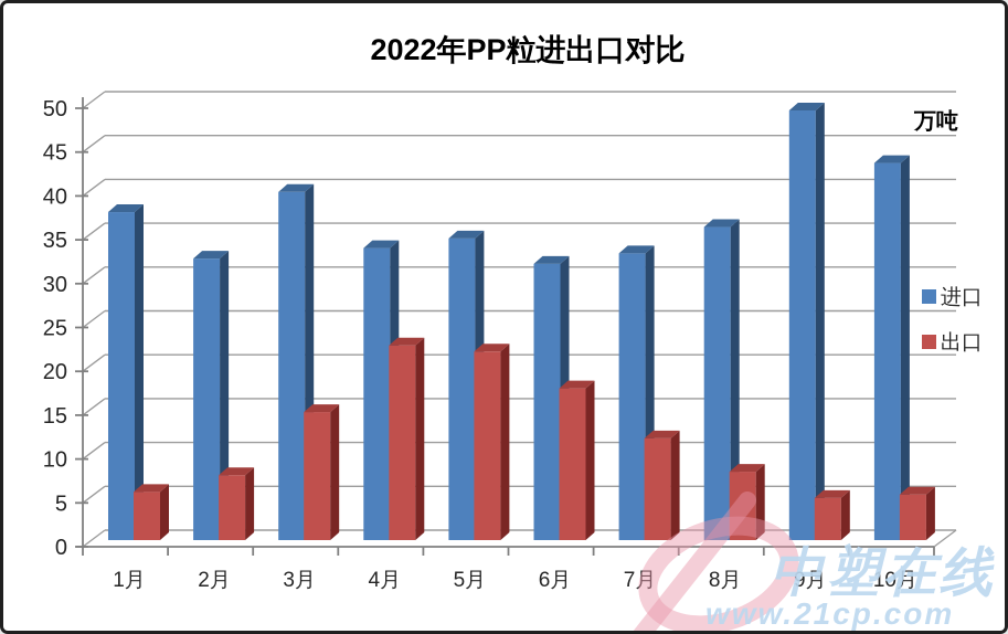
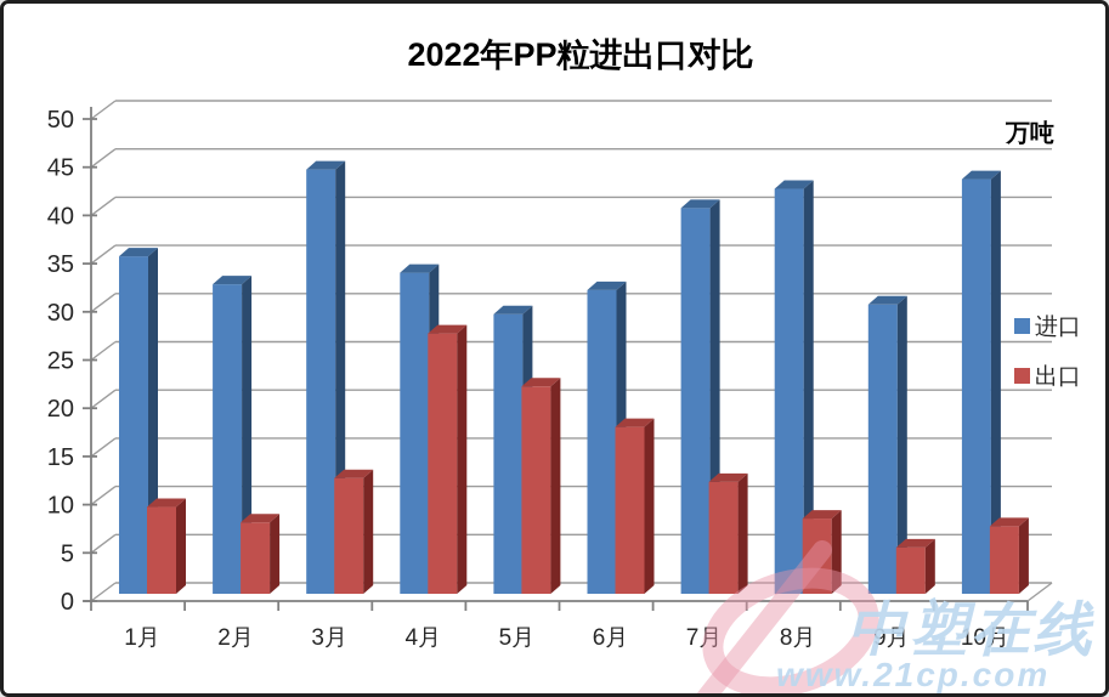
进口/1月: 37 -> 35
出口/1月: 6 -> 9
进口/3月: 40 -> 44
出口/3月: 15 -> 12
出口/4月: 22 -> 27
进口/5月: 34 -> 29
进口/7月: 33 -> 40
进口/8月: 36 -> 42
进口/9月: 49 -> 30
出口/10月: 5 -> 7
